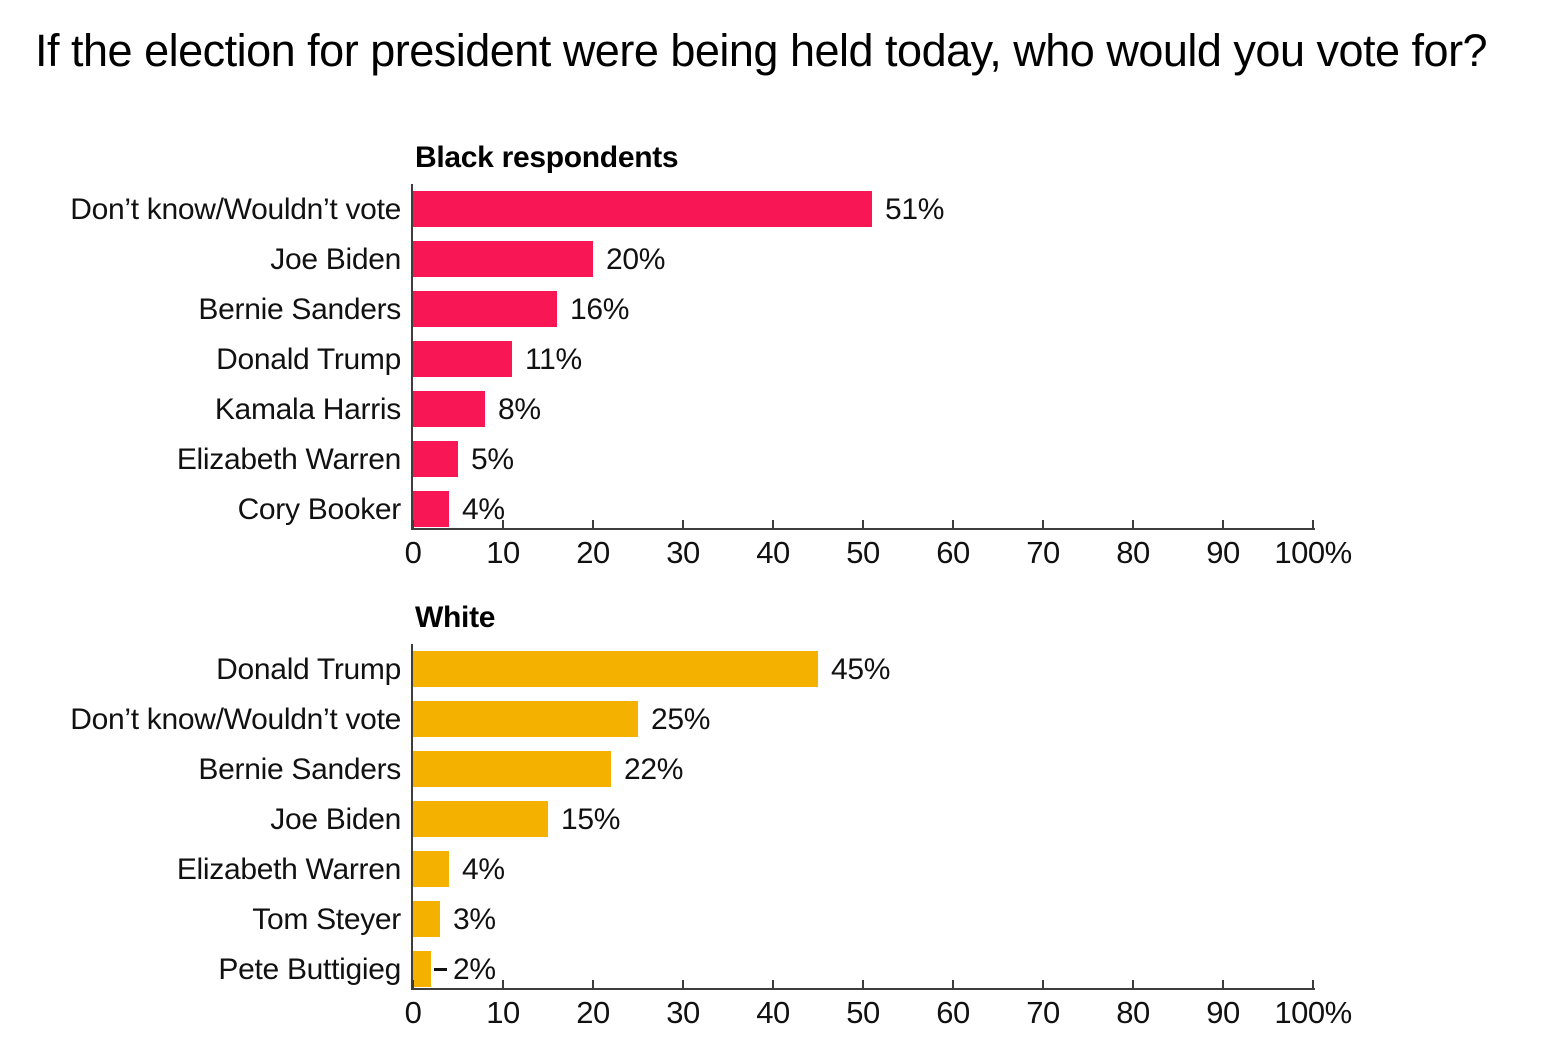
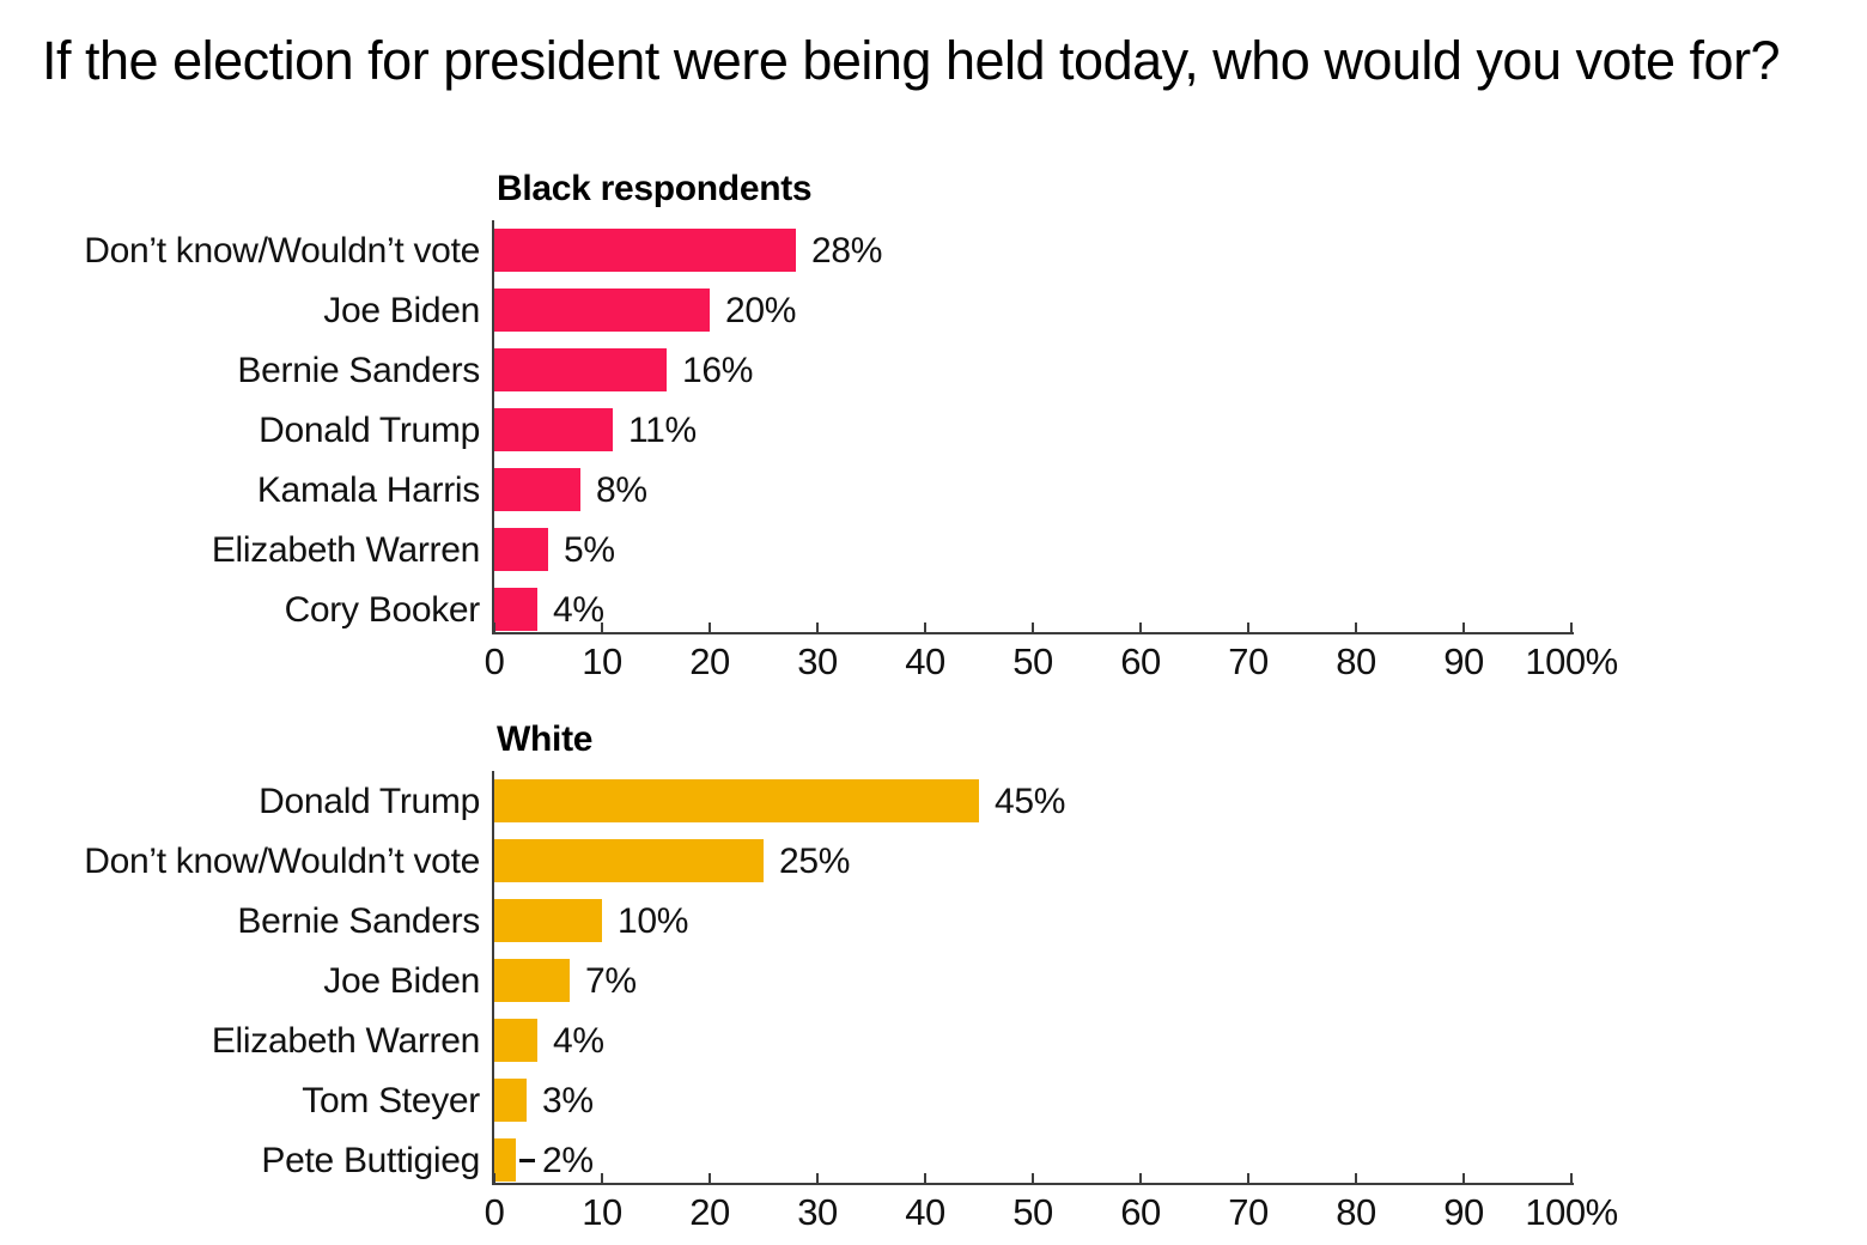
Black respondents/Don’t know/Wouldn’t vote: 51% -> 28%
White/Bernie Sanders: 22% -> 10%
White/Joe Biden: 15% -> 7%
